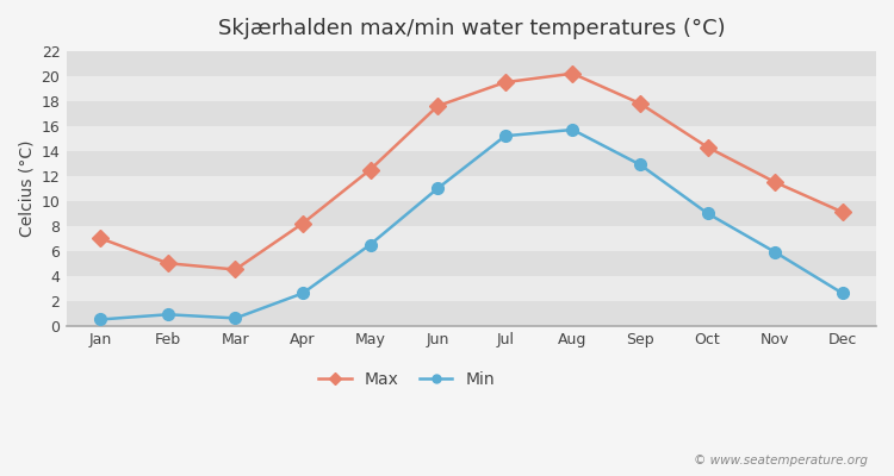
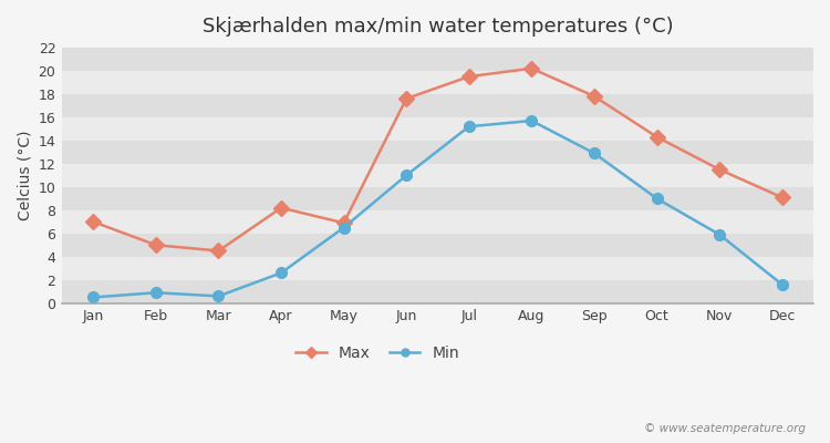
Max/May: 12.5 -> 6.9
Min/Dec: 2.6 -> 1.6
